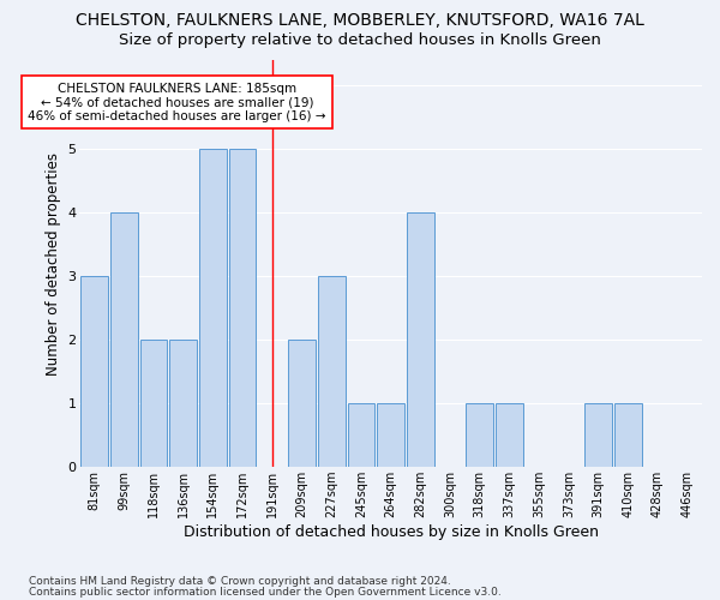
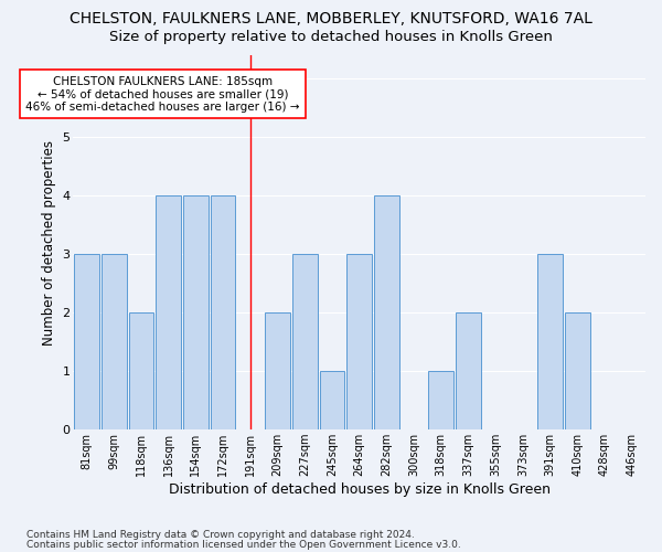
99sqm: 4 -> 3
136sqm: 2 -> 4
154sqm: 5 -> 4
172sqm: 5 -> 4
264sqm: 1 -> 3
337sqm: 1 -> 2
391sqm: 1 -> 3
410sqm: 1 -> 2
